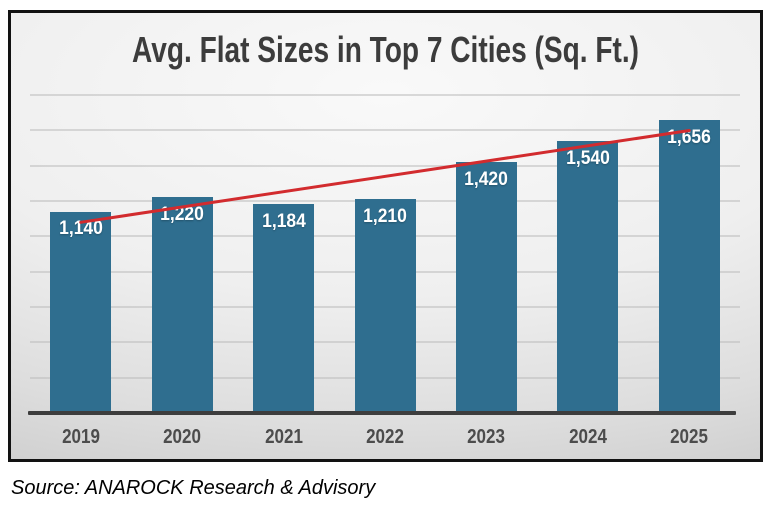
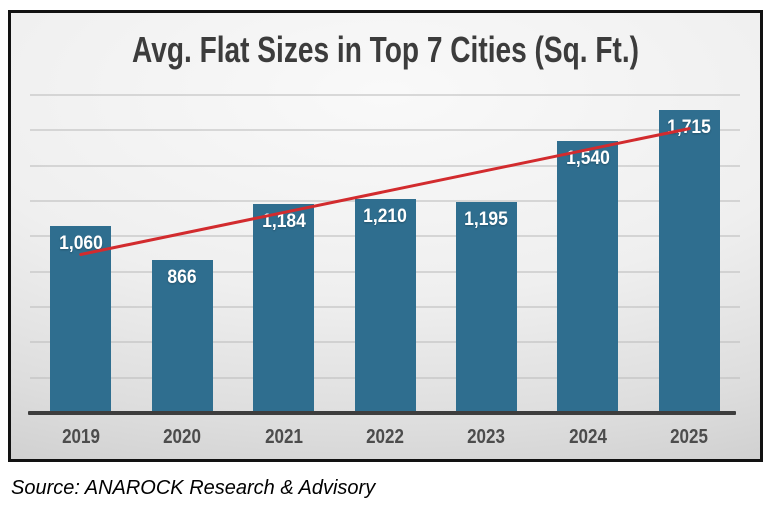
2019: 1,140 -> 1,060
2020: 1,220 -> 866
2023: 1,420 -> 1,195
2025: 1,656 -> 1,715
